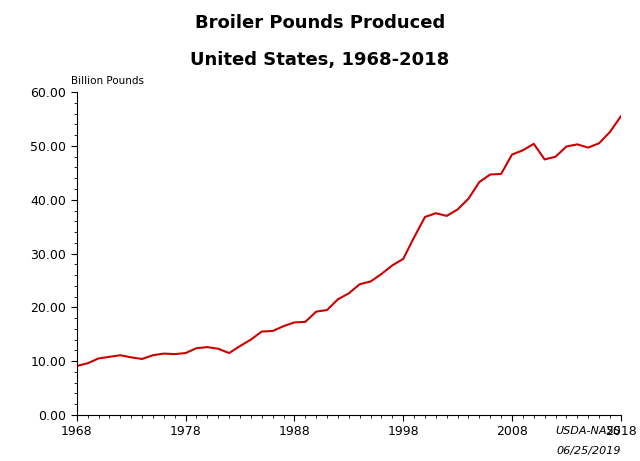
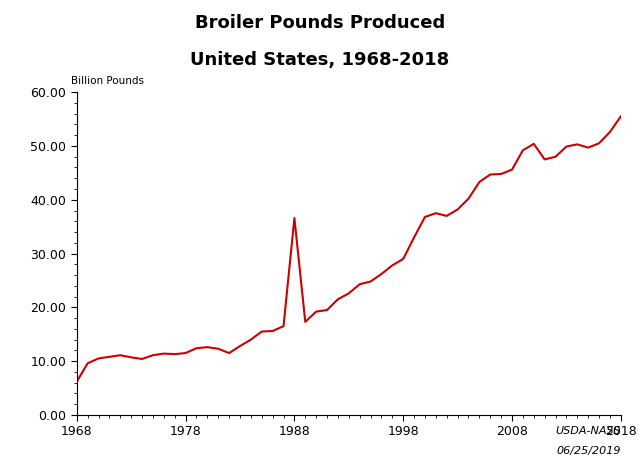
1968: 9.1 -> 6.2
1988: 17.2 -> 36.6
2008: 48.4 -> 45.6
